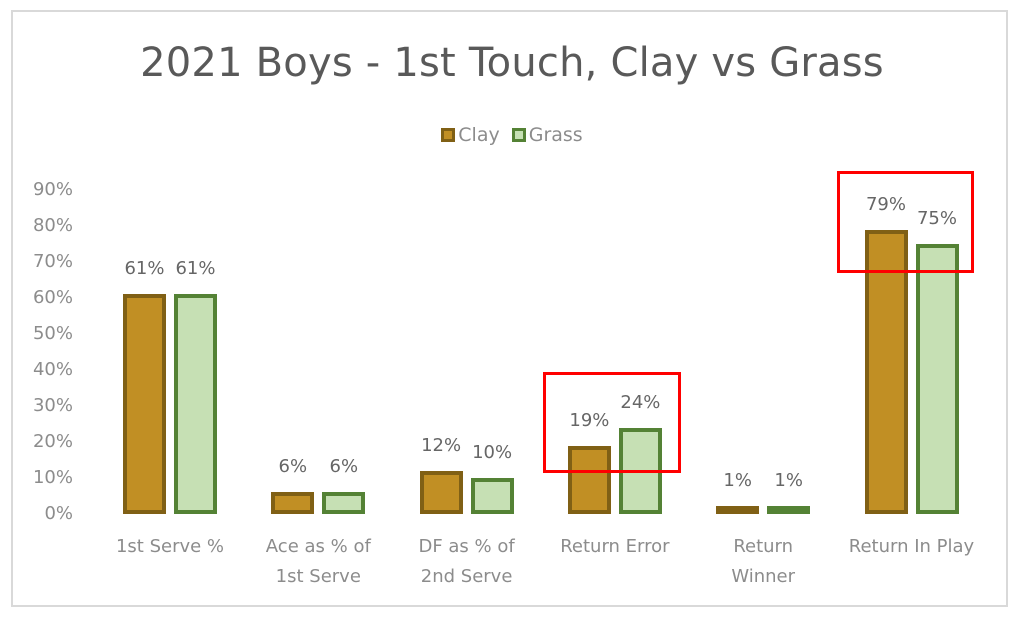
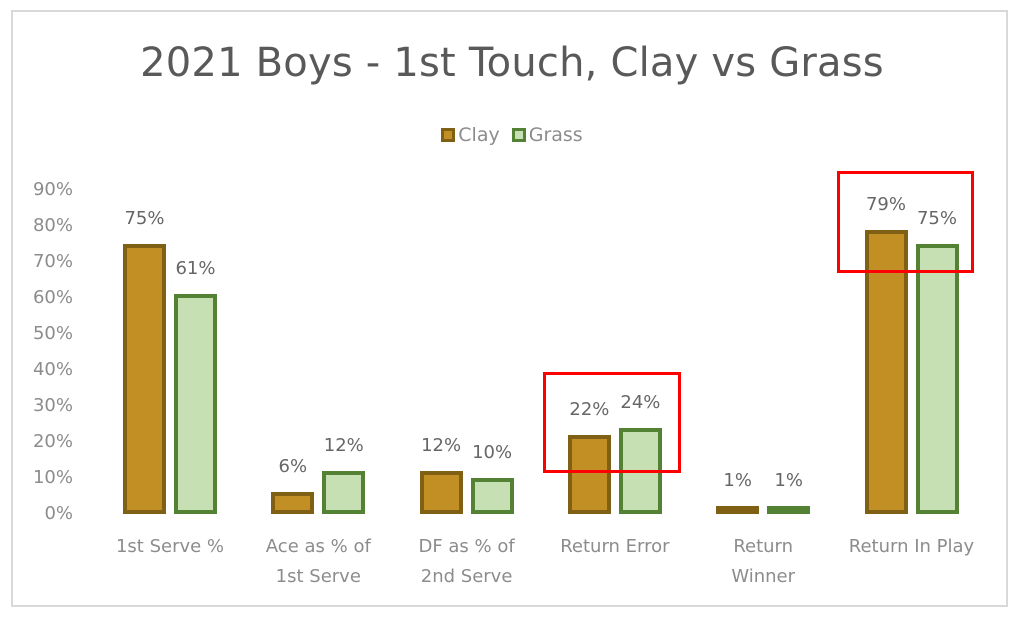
Clay/1st Serve %: 61% -> 75%
Grass/Ace as % of 1st Serve: 6% -> 12%
Clay/Return Error: 19% -> 22%
